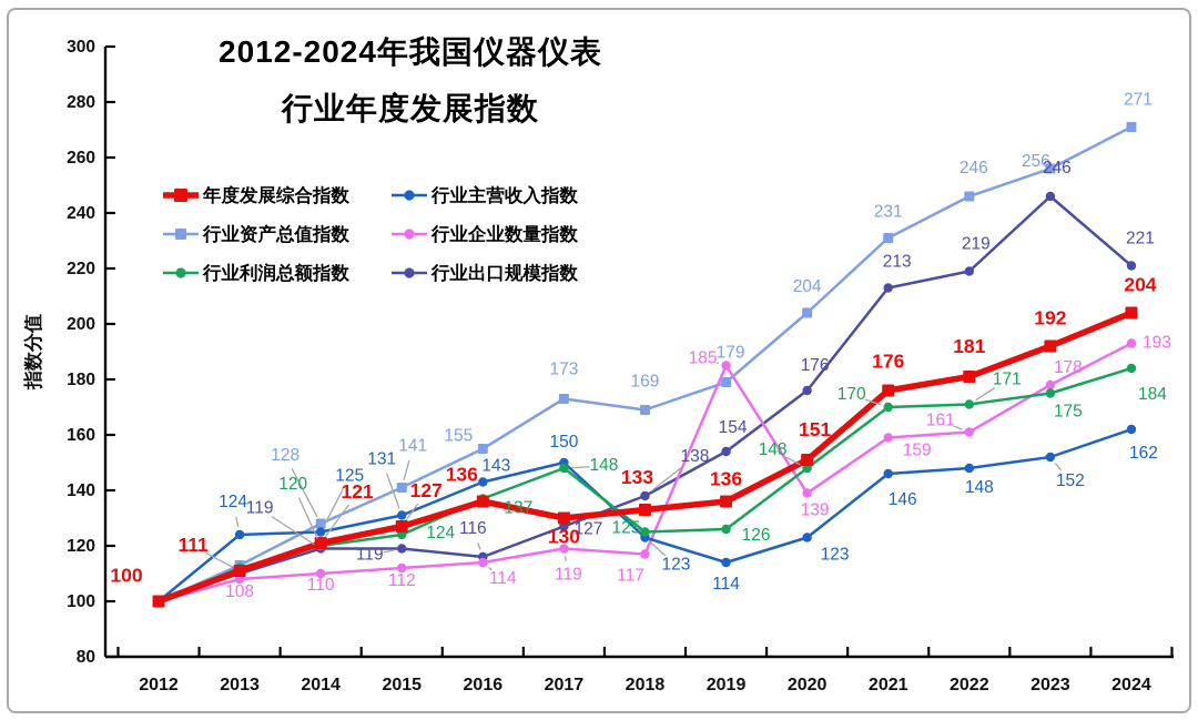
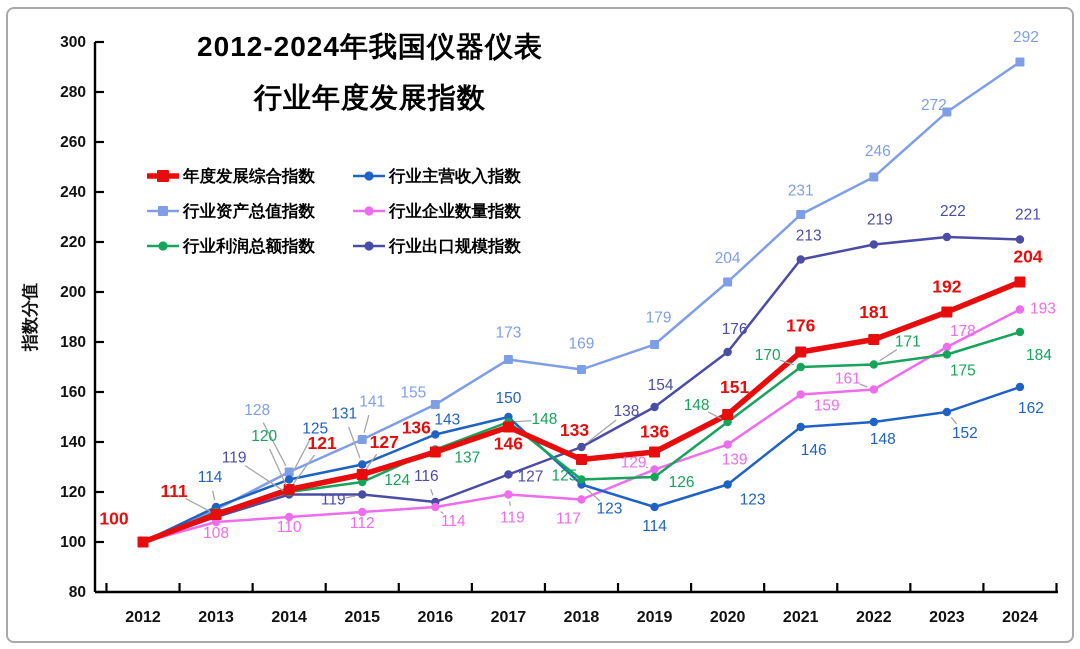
行业主营收入指数/2013: 124 -> 114
年度发展综合指数/2017: 130 -> 146
行业企业数量指数/2019: 185 -> 129
行业资产总值指数/2023: 256 -> 272
行业出口规模指数/2023: 246 -> 222
行业资产总值指数/2024: 271 -> 292
